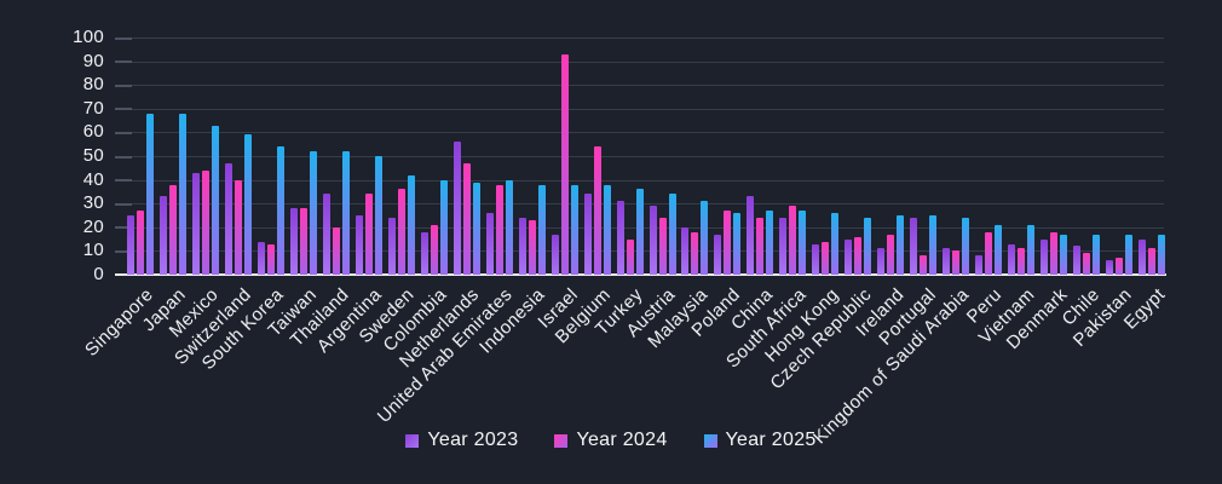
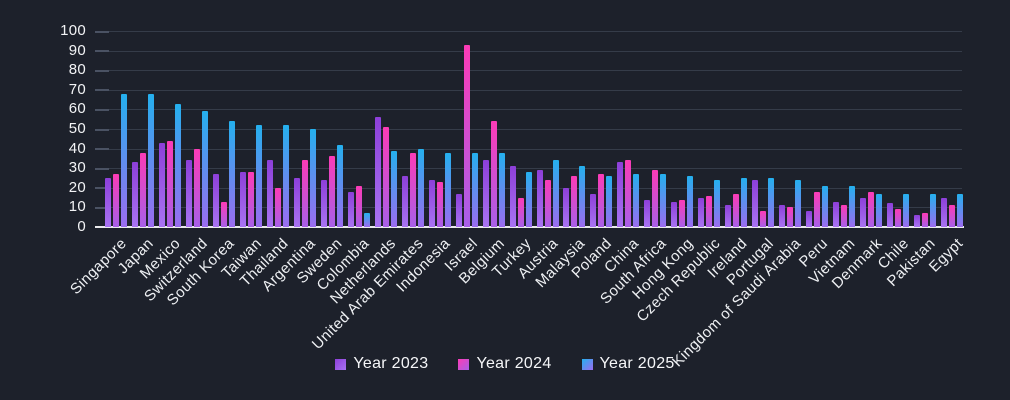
Year 2023/Switzerland: 47 -> 34
Year 2023/South Korea: 14 -> 27
Year 2025/Colombia: 40 -> 7
Year 2024/Netherlands: 47 -> 51
Year 2025/Turkey: 36 -> 28
Year 2024/Malaysia: 18 -> 26
Year 2024/China: 24 -> 34
Year 2023/South Africa: 24 -> 14
